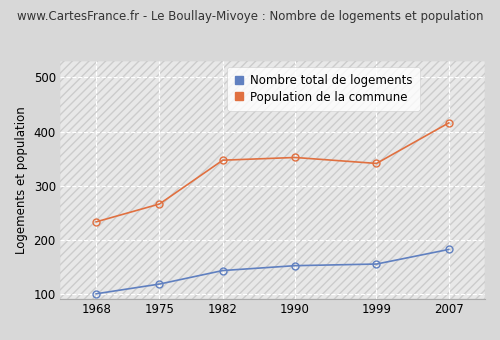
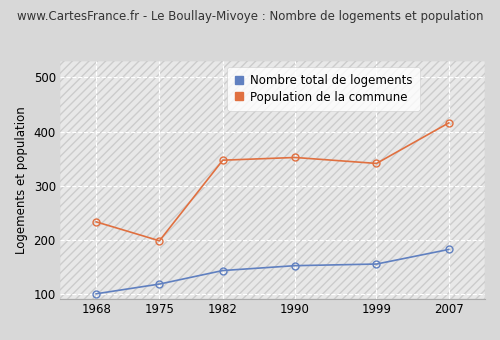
Population de la commune/1975: 266 -> 198
